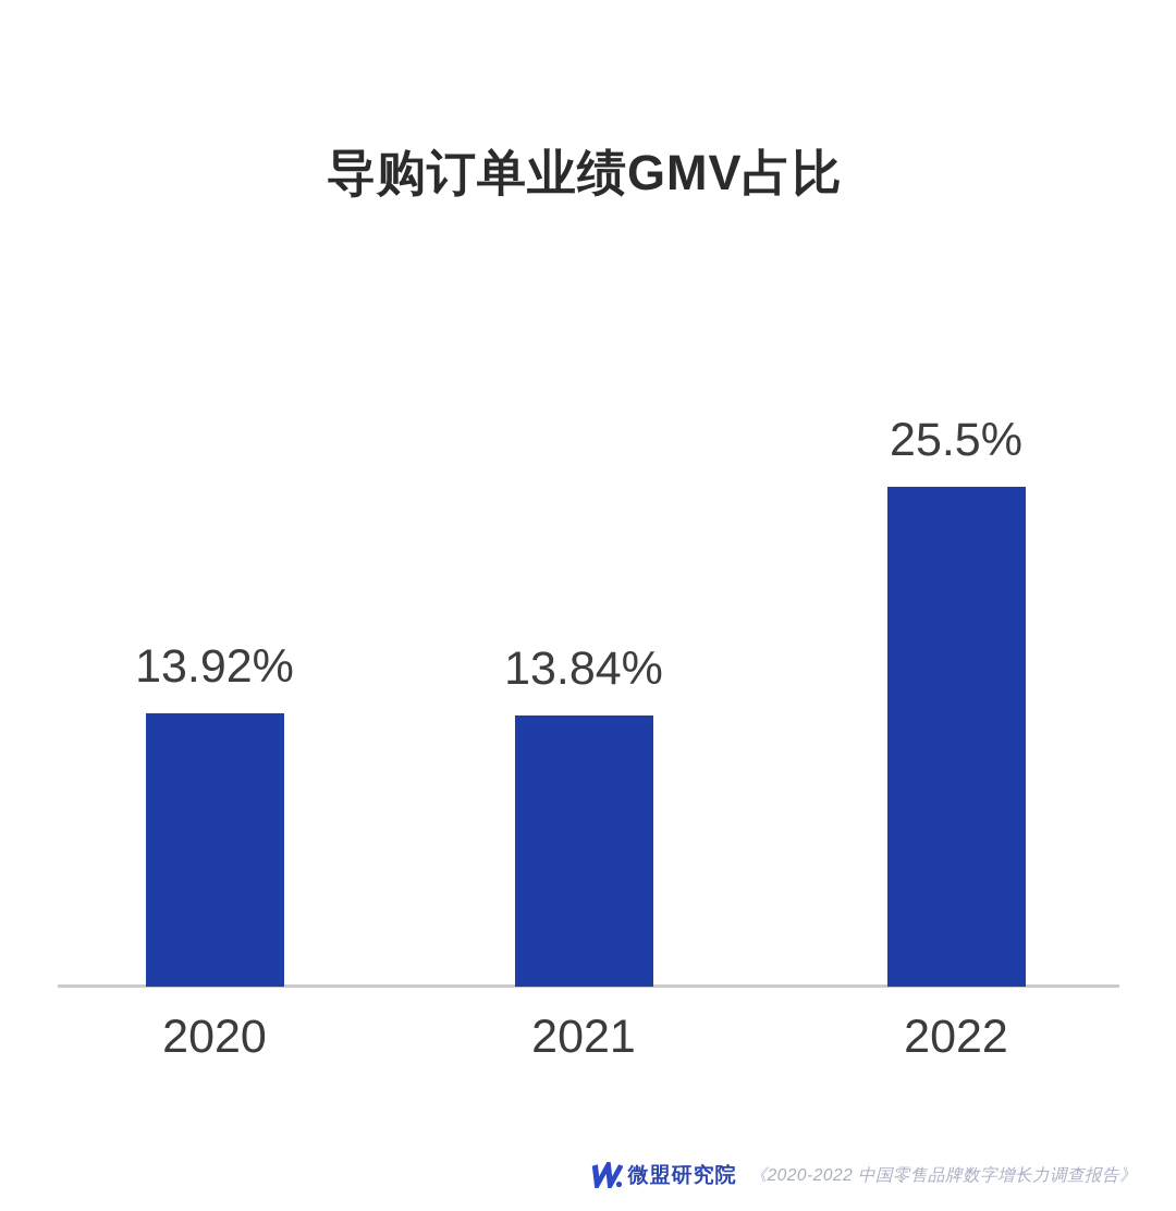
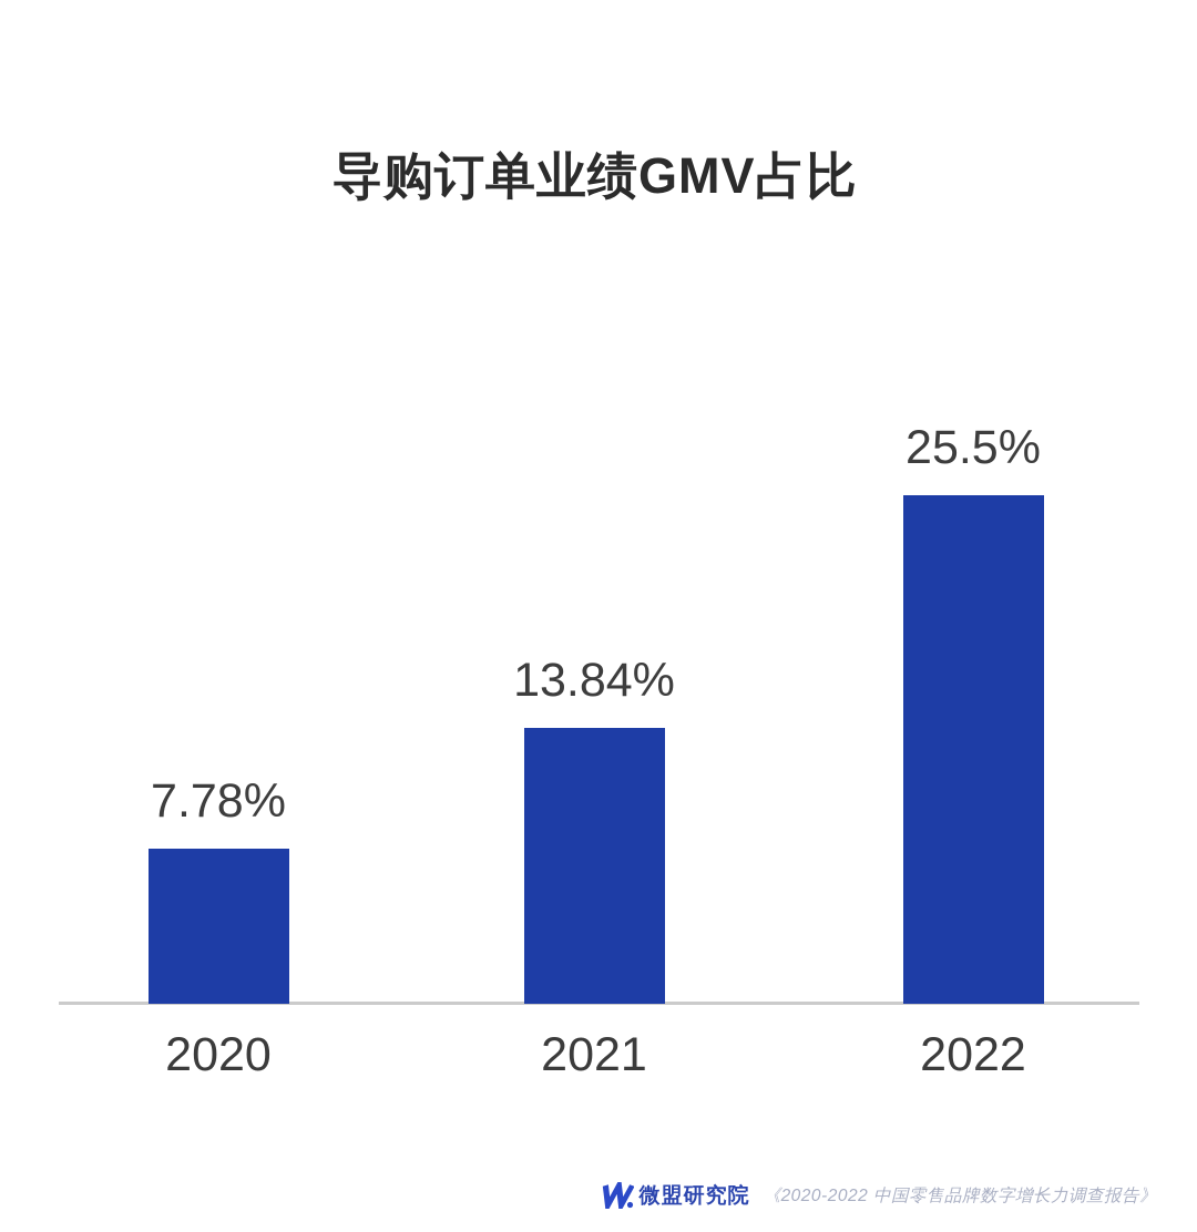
2020: 13.92% -> 7.78%
